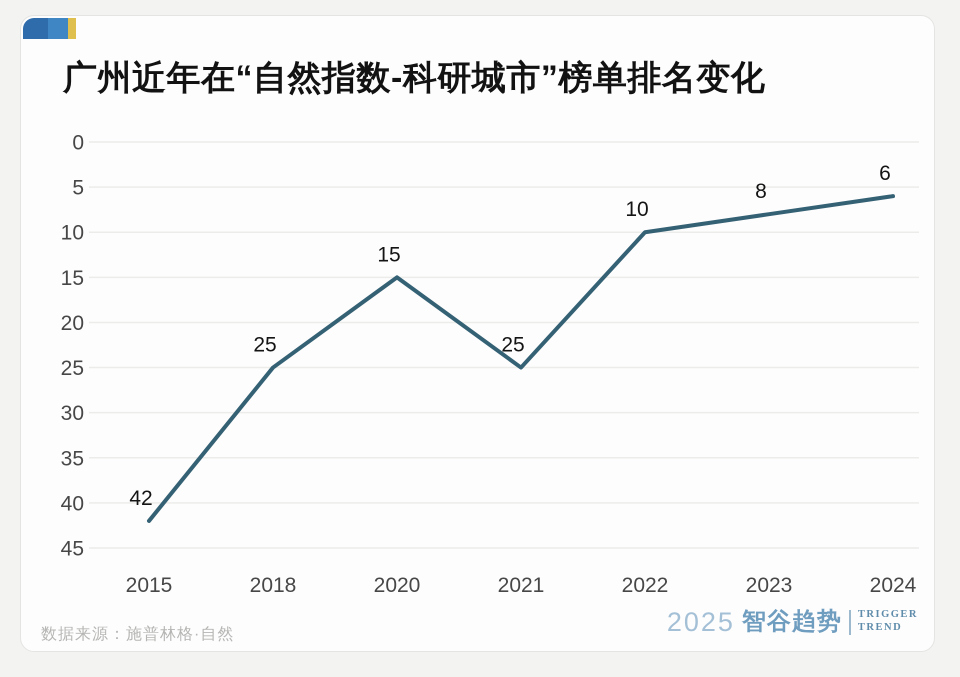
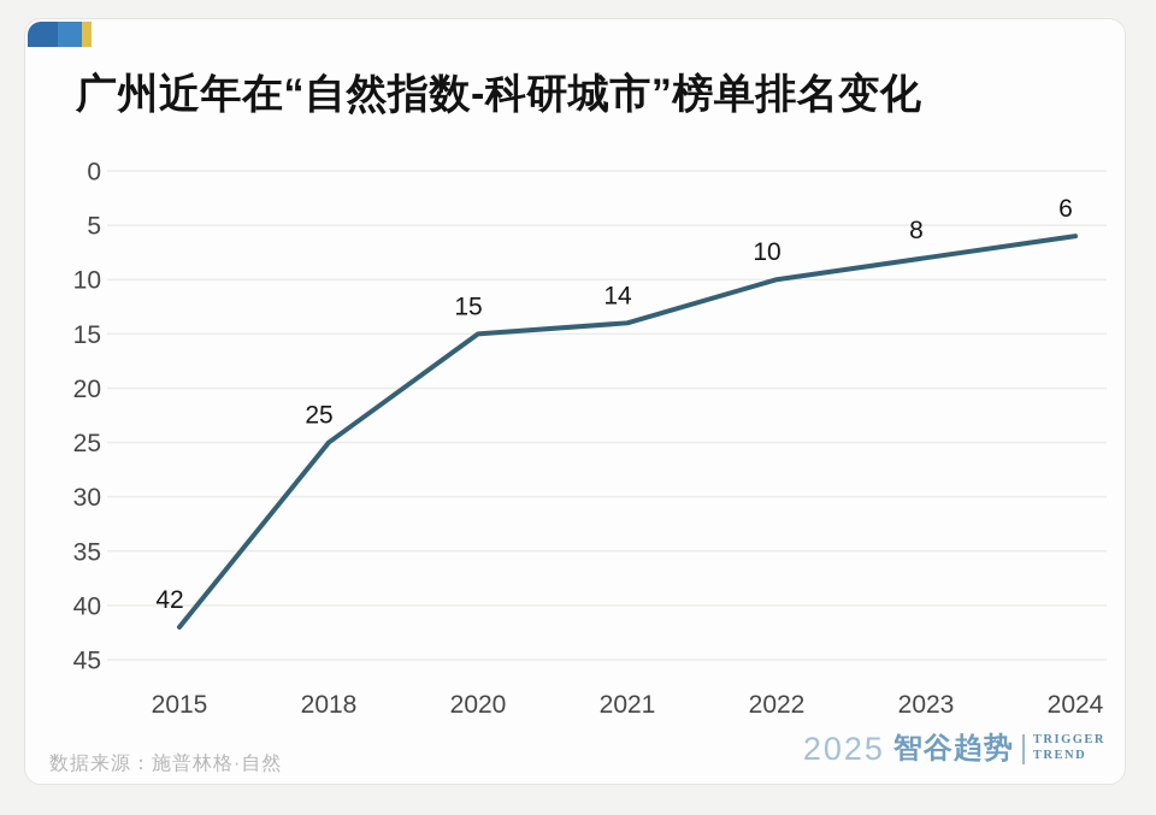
2021: 25 -> 14
